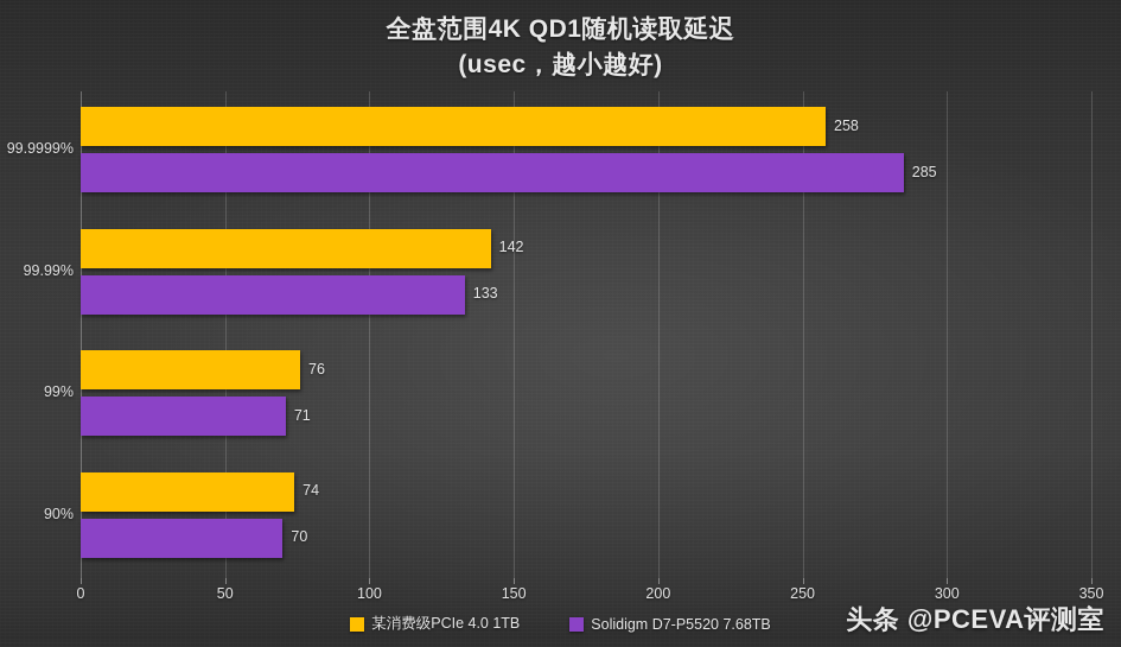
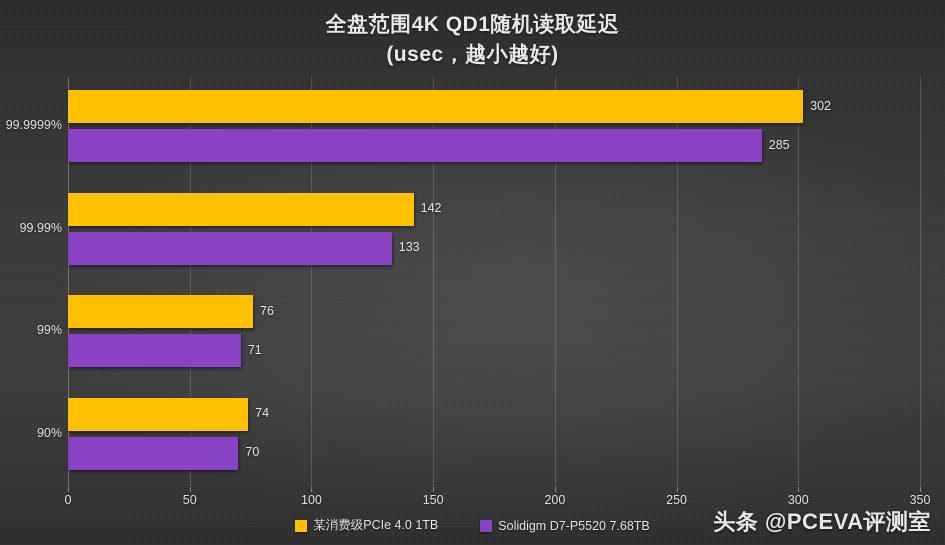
某消费级PCIe 4.0 1TB/99.9999%: 258 -> 302
